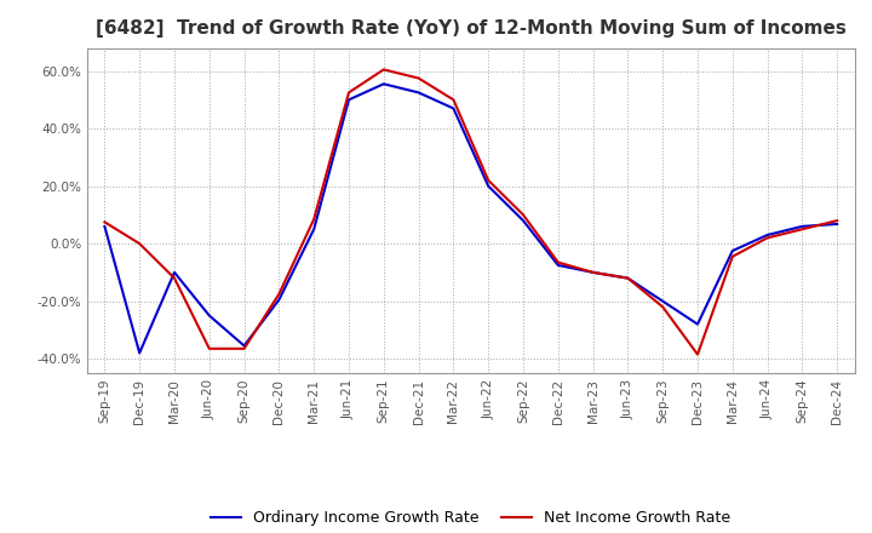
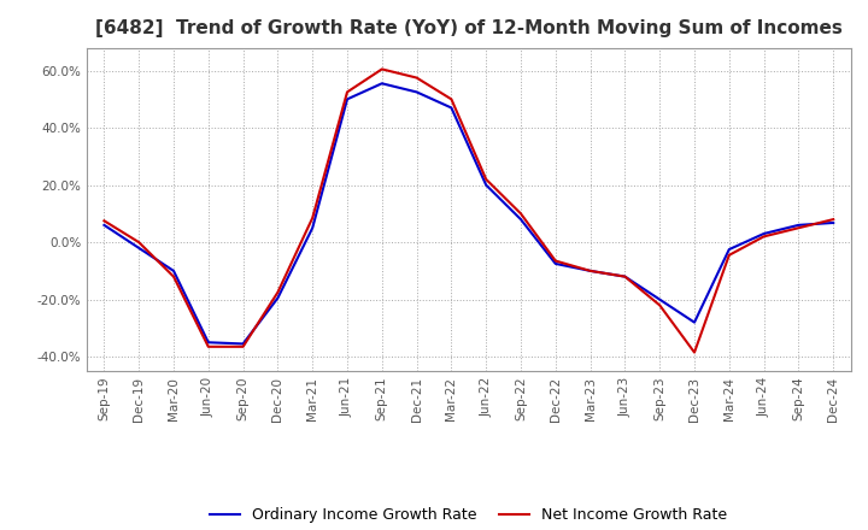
Ordinary Income Growth Rate/Dec-19: -38.0% -> -2.0%
Ordinary Income Growth Rate/Jun-20: -25.0% -> -35.0%
